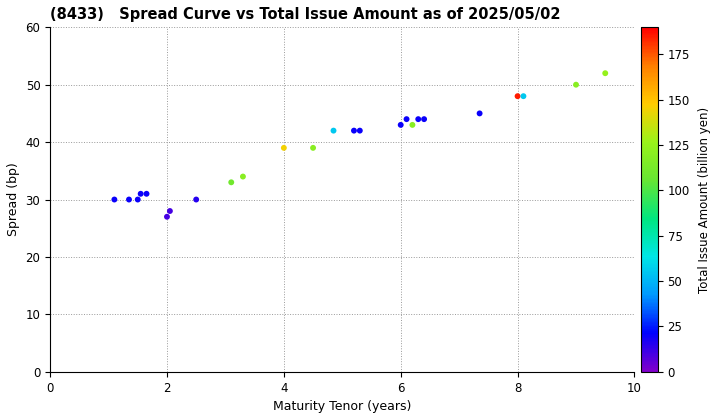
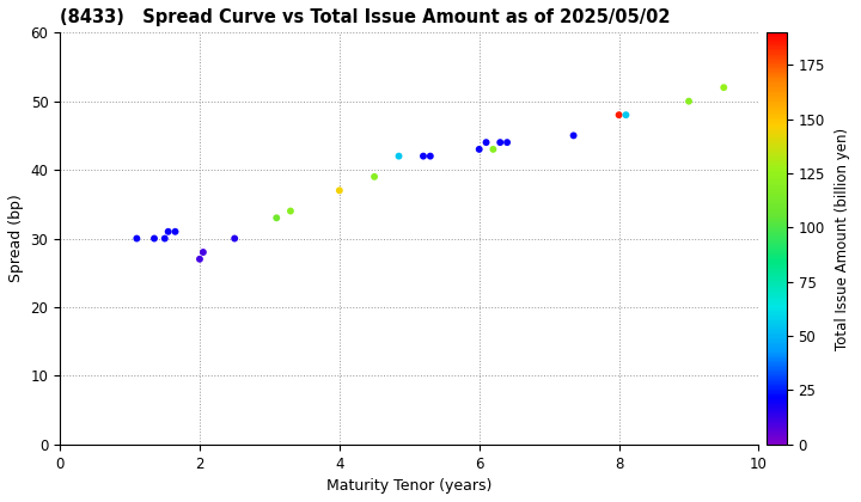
4: 39 -> 37
